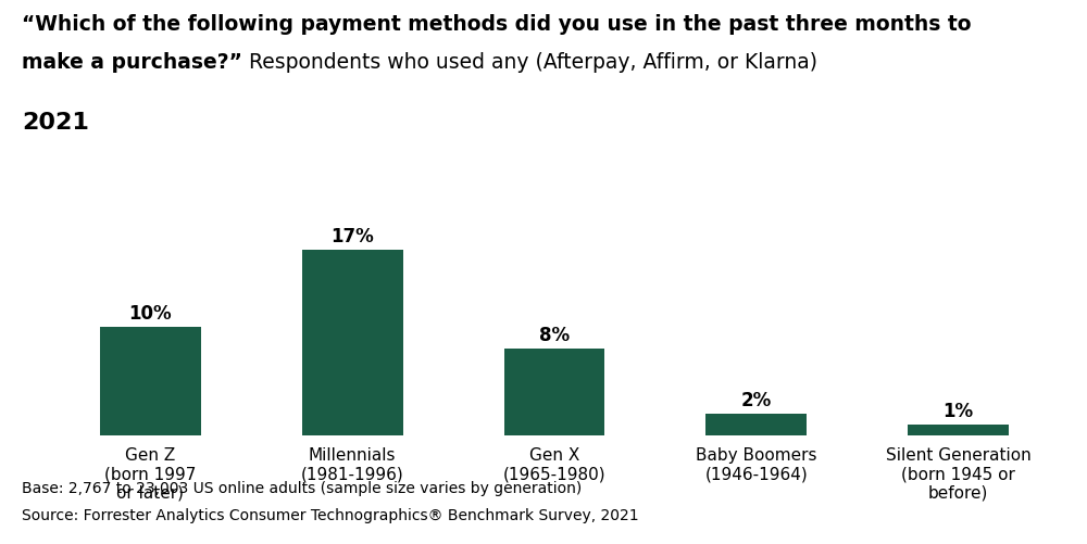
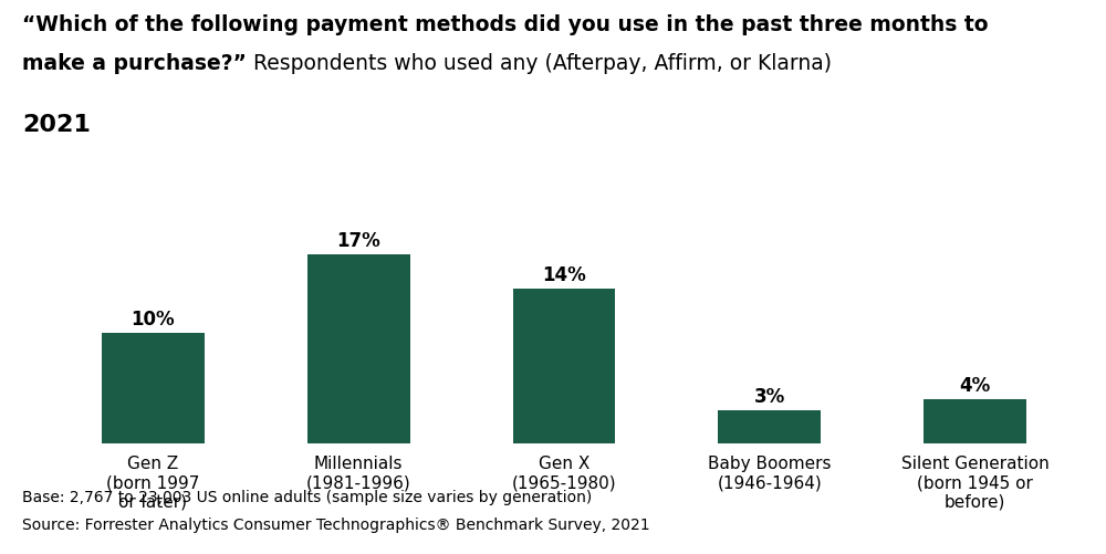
Gen X (1965-1980): 8% -> 14%
Baby Boomers (1946-1964): 2% -> 3%
Silent Generation (born 1945 or before): 1% -> 4%
